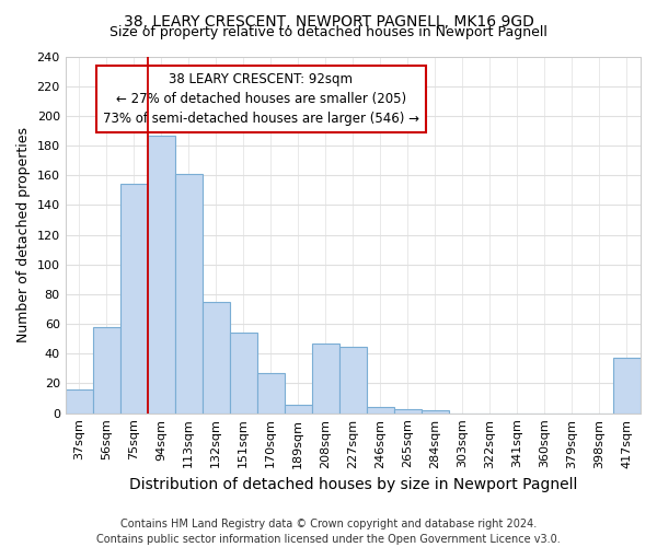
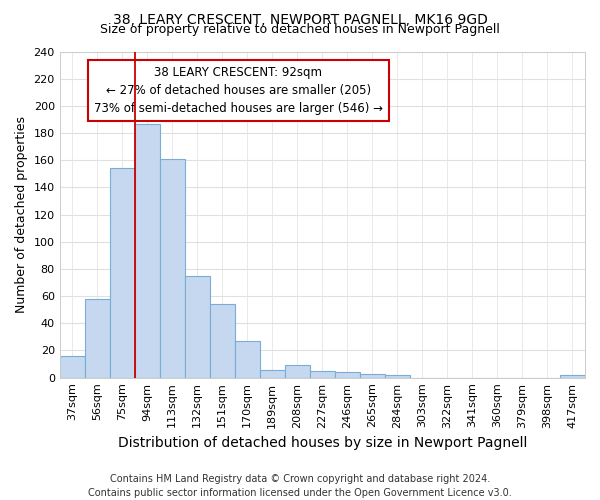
208sqm: 47 -> 9
227sqm: 45 -> 5
417sqm: 37 -> 2
